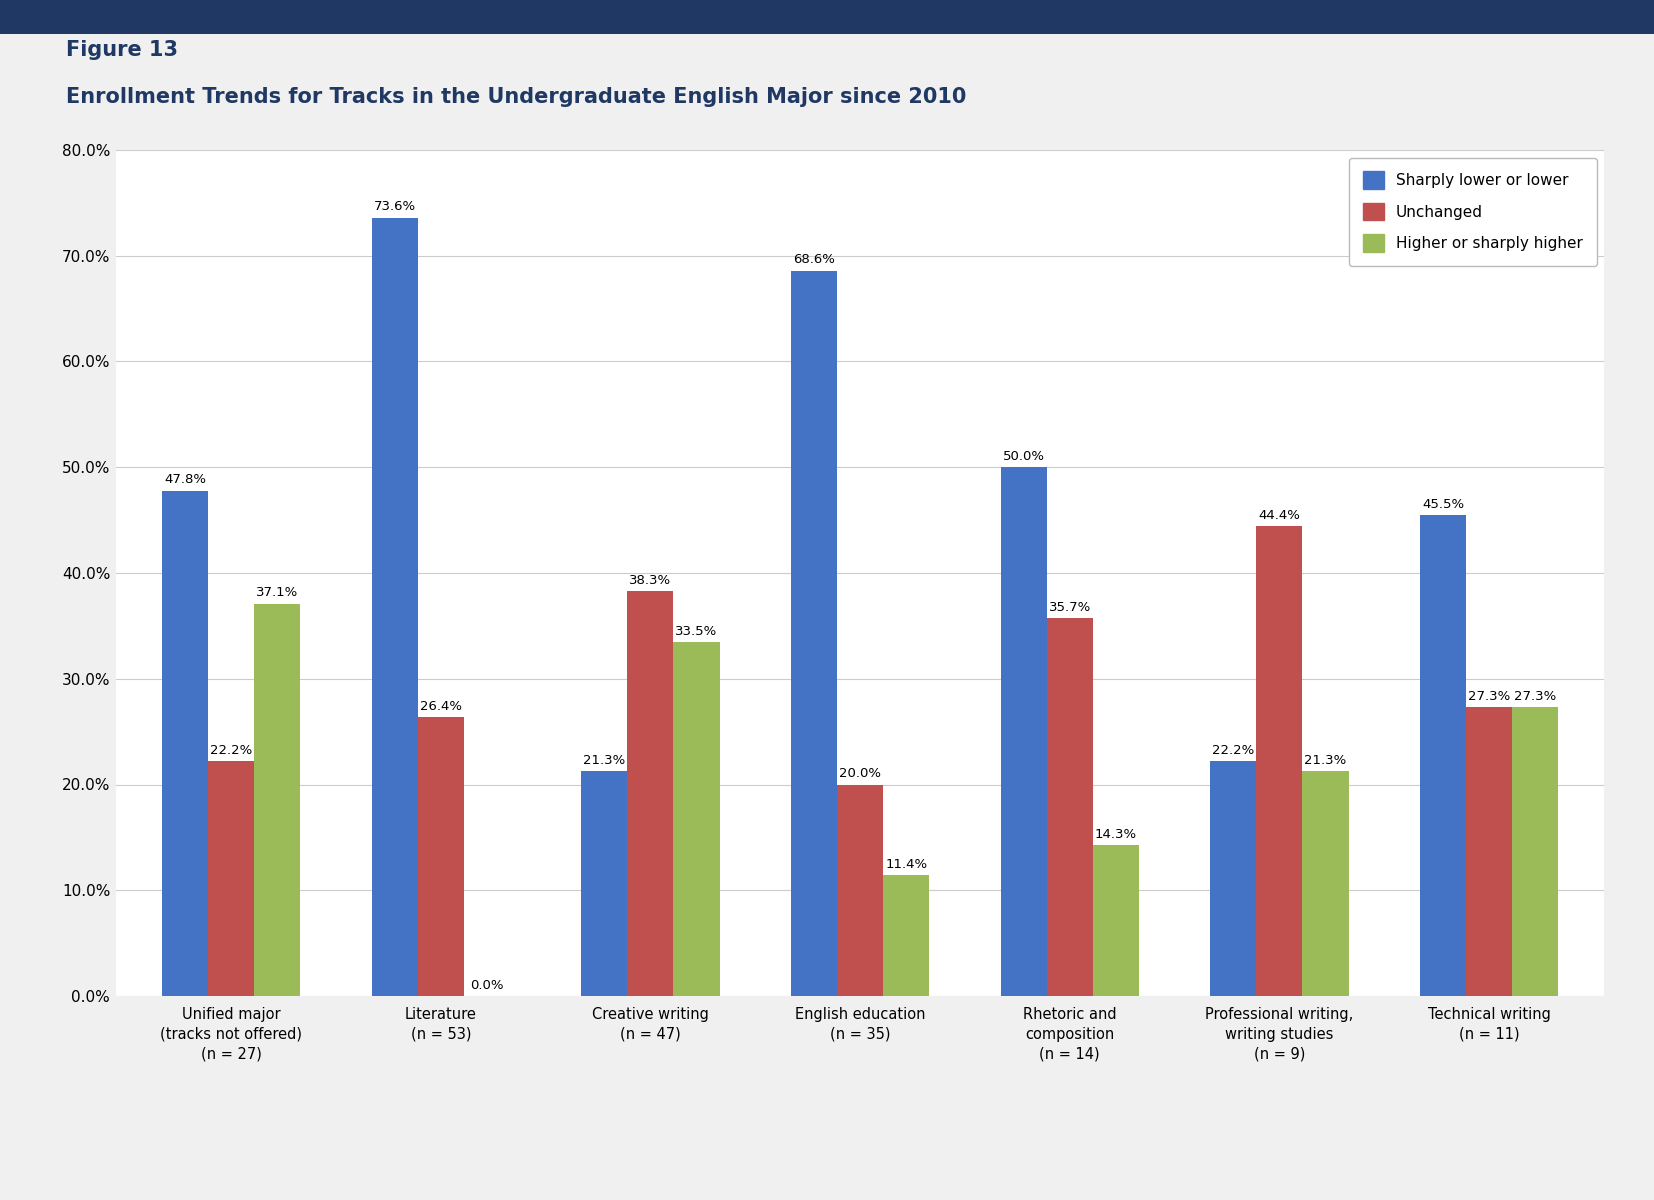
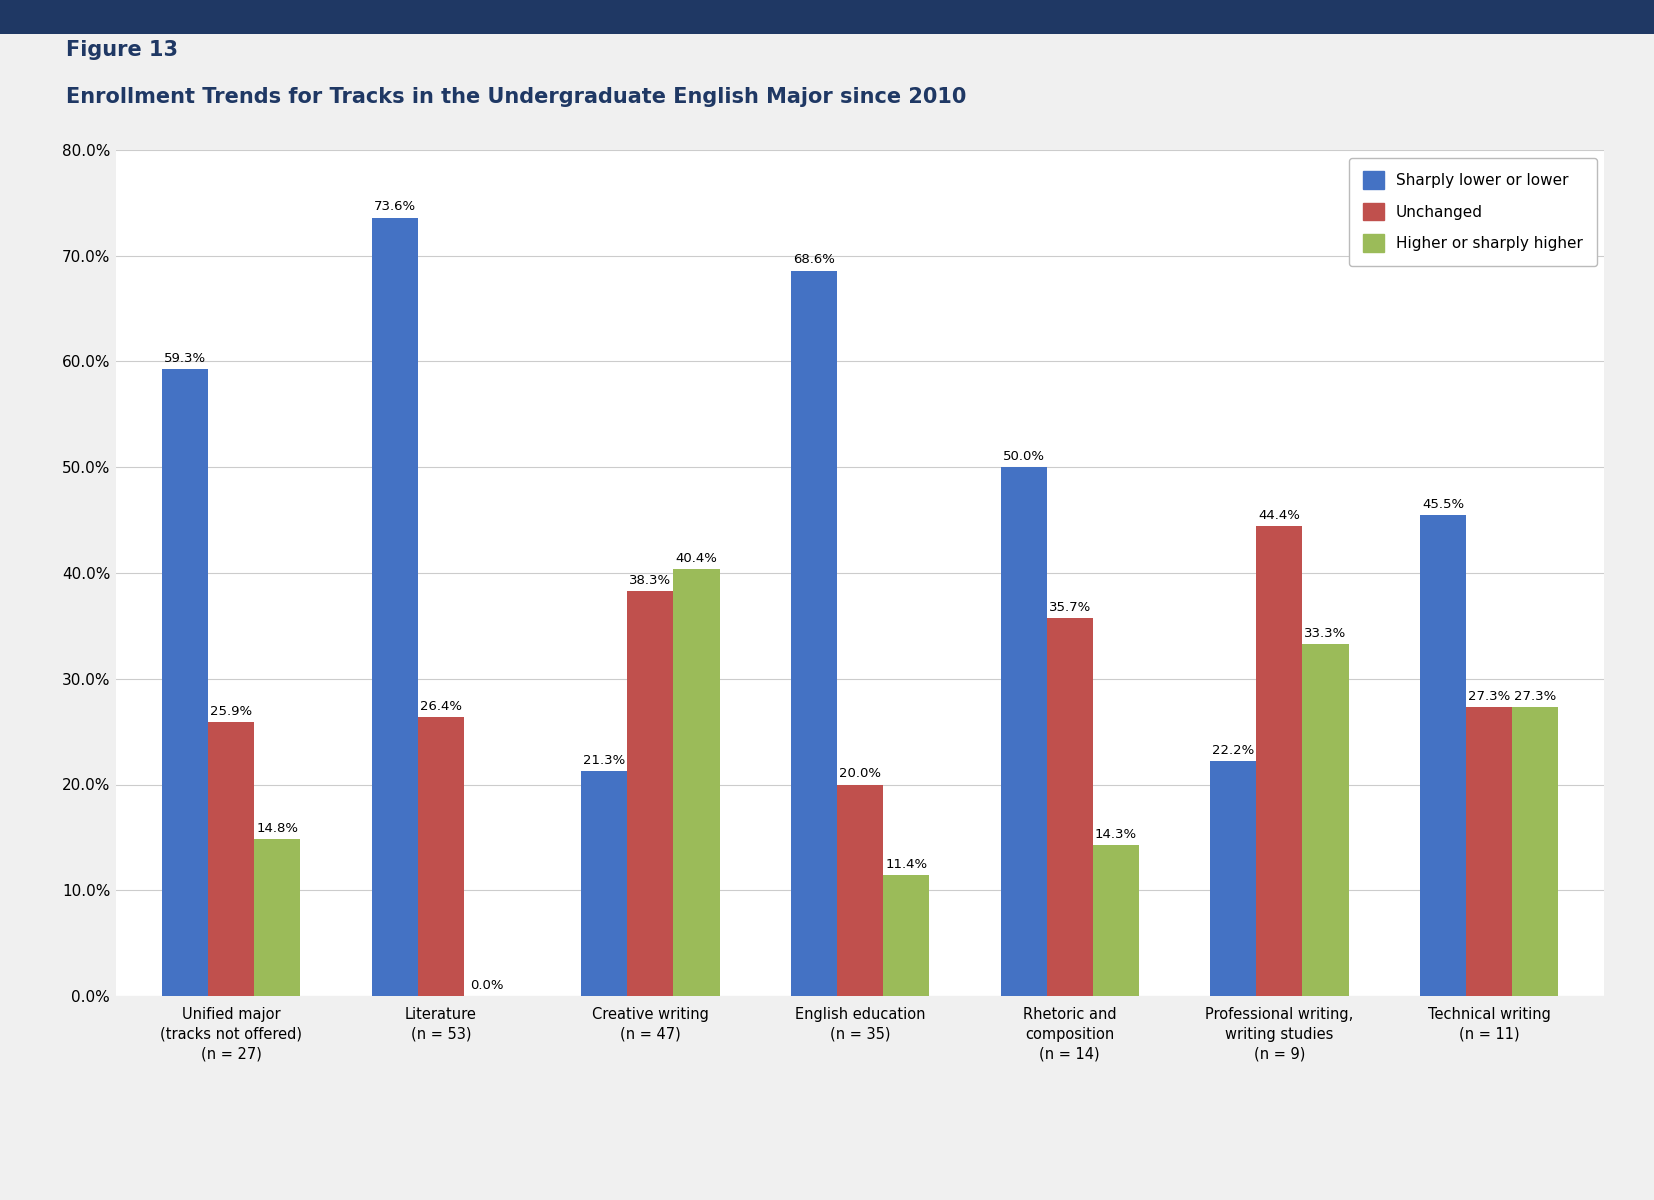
Sharply lower or lower/Unified major (tracks not offered) (n = 27): 47.8% -> 59.3%
Unchanged/Unified major (tracks not offered) (n = 27): 22.2% -> 25.9%
Higher or sharply higher/Unified major (tracks not offered) (n = 27): 37.1% -> 14.8%
Higher or sharply higher/Creative writing (n = 47): 33.5% -> 40.4%
Higher or sharply higher/Professional writing, writing studies (n = 9): 21.3% -> 33.3%
